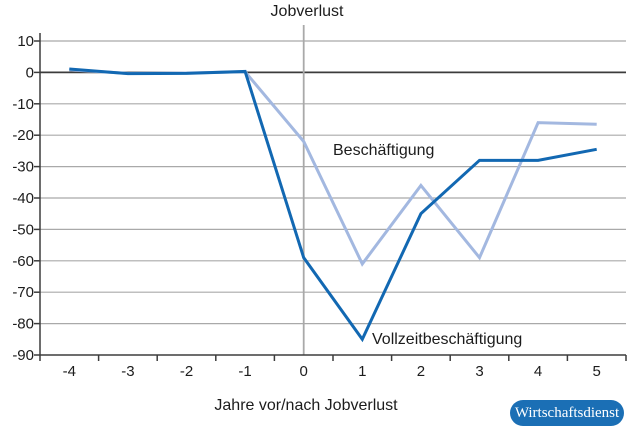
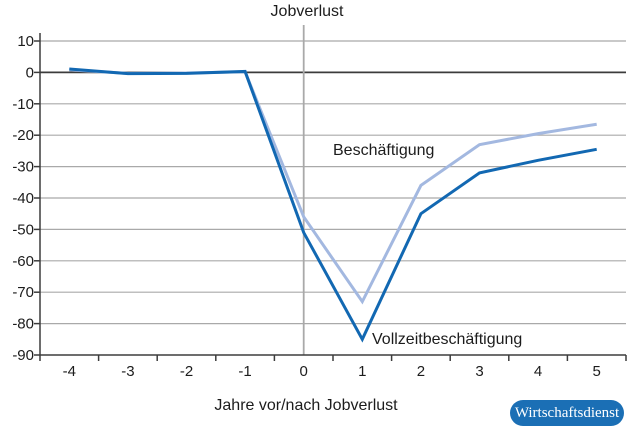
Beschäftigung/0: -22 -> -46
Vollzeitbeschäftigung/0: -59 -> -51
Beschäftigung/1: -61 -> -73
Beschäftigung/3: -59 -> -23
Vollzeitbeschäftigung/3: -28 -> -32
Beschäftigung/4: -16 -> -20
